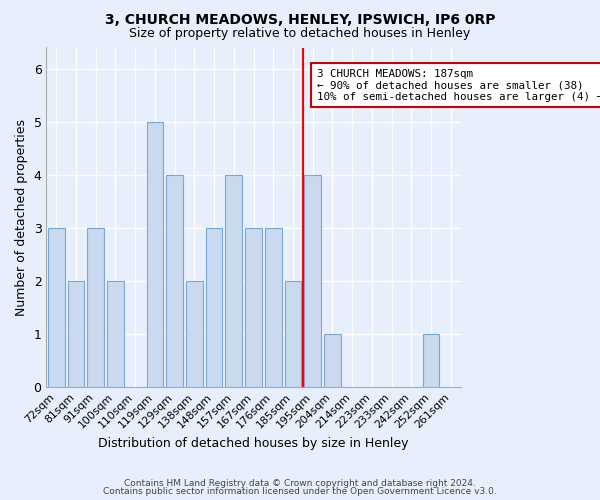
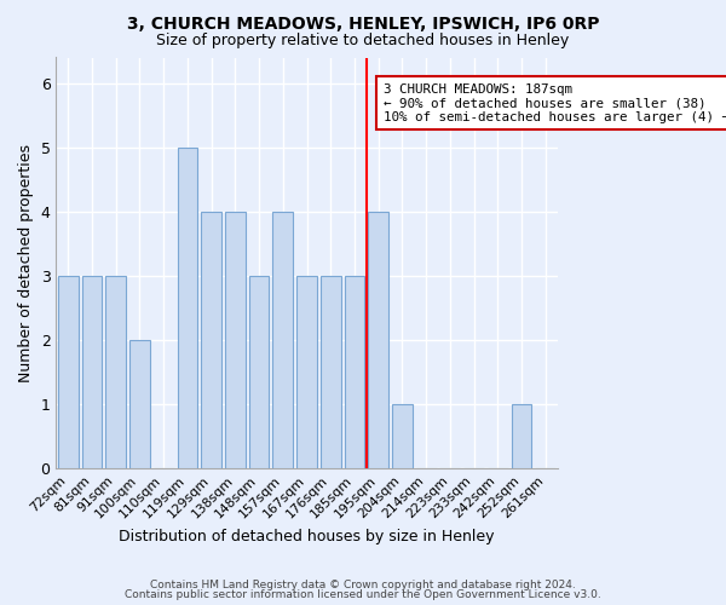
81sqm: 2 -> 3
138sqm: 2 -> 4
185sqm: 2 -> 3
